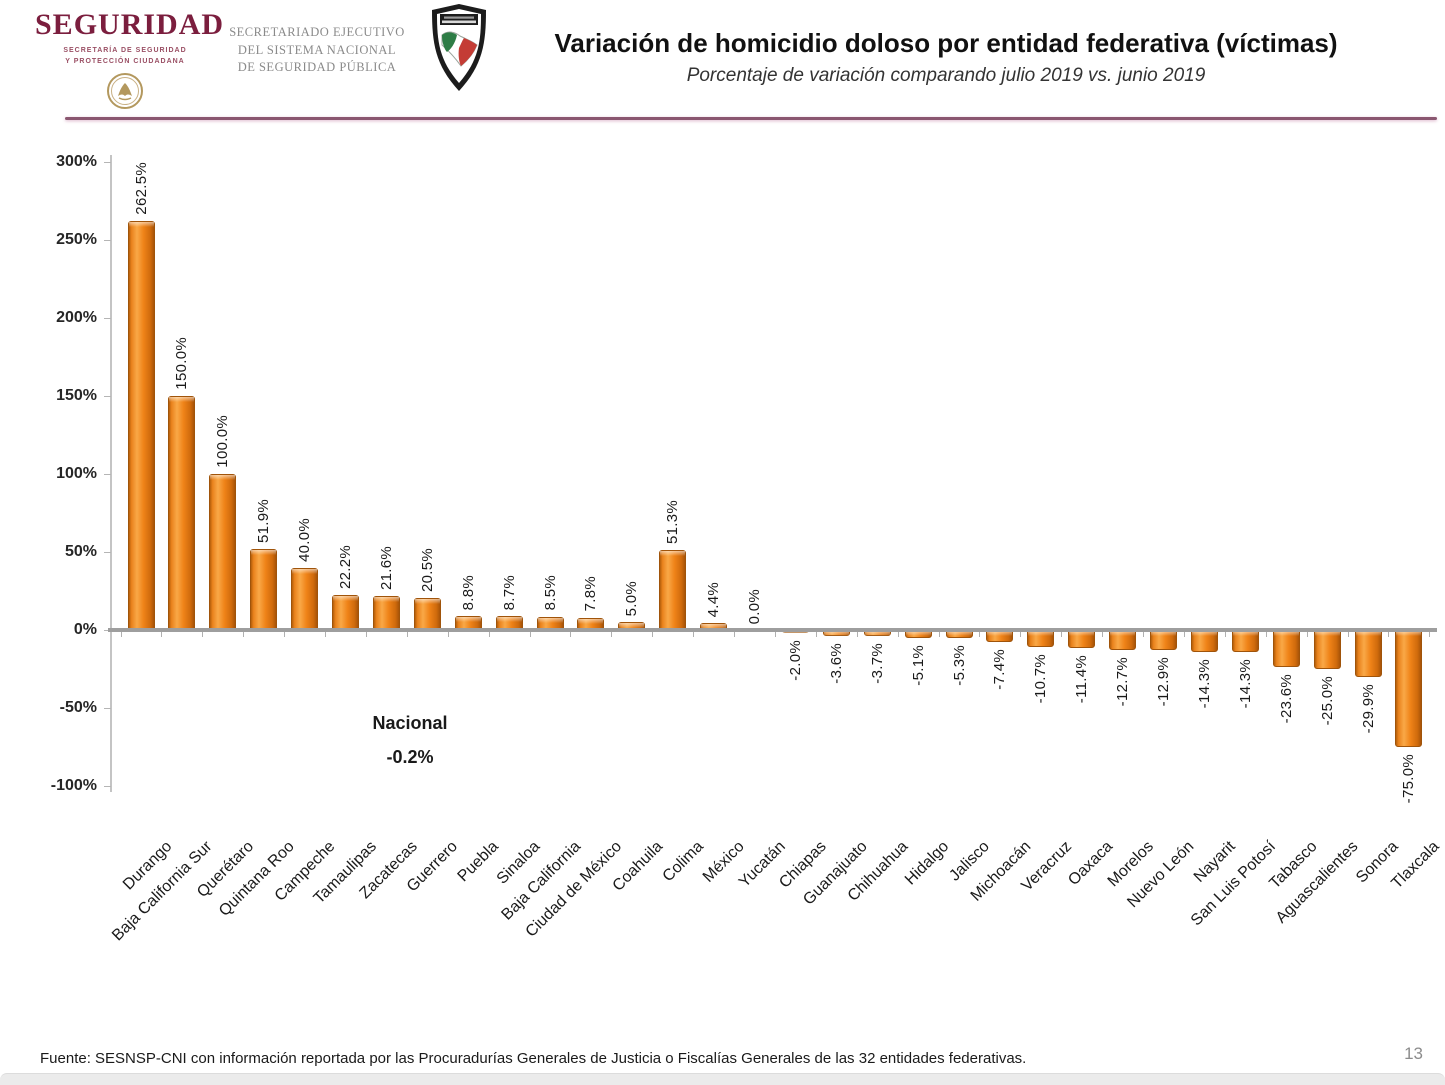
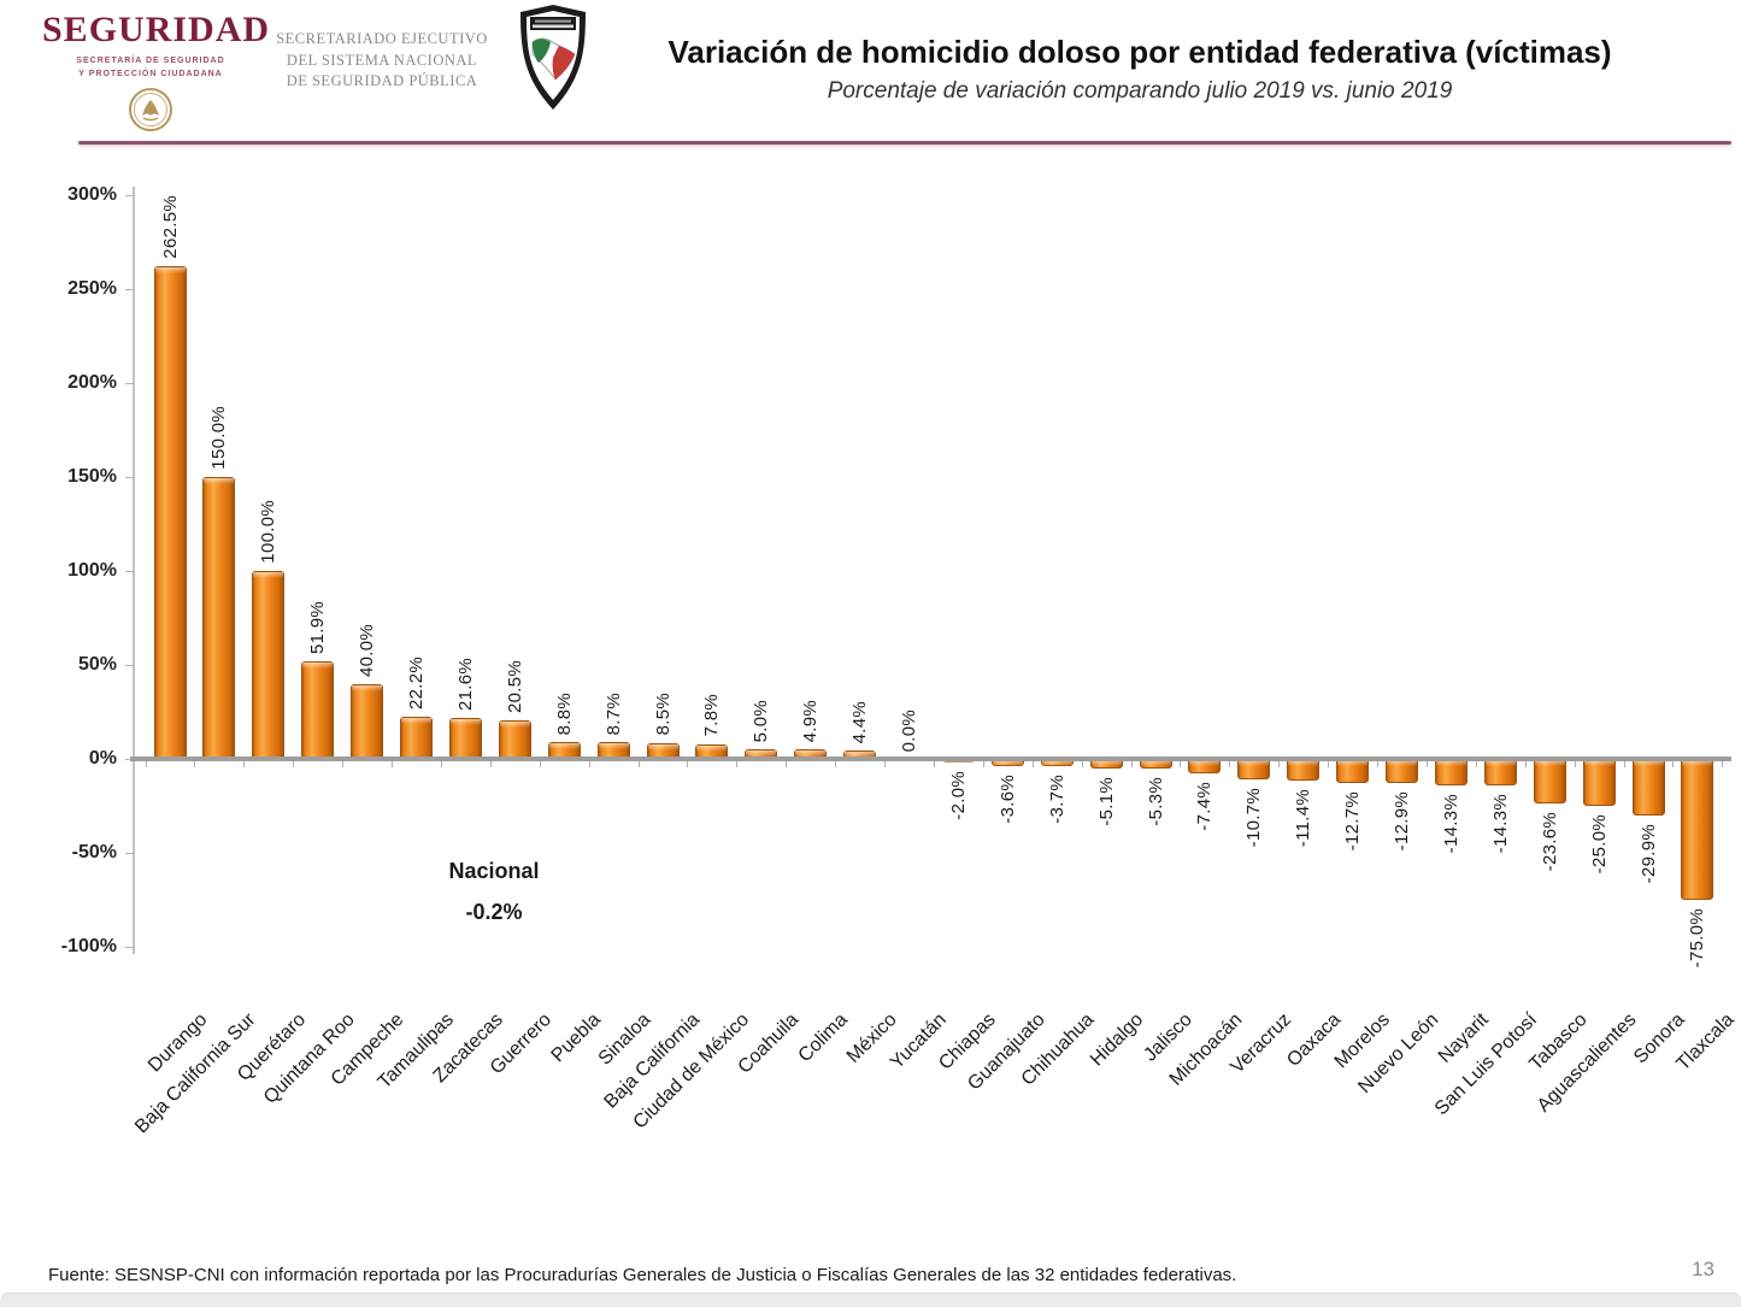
Colima: 51.3% -> 4.9%
